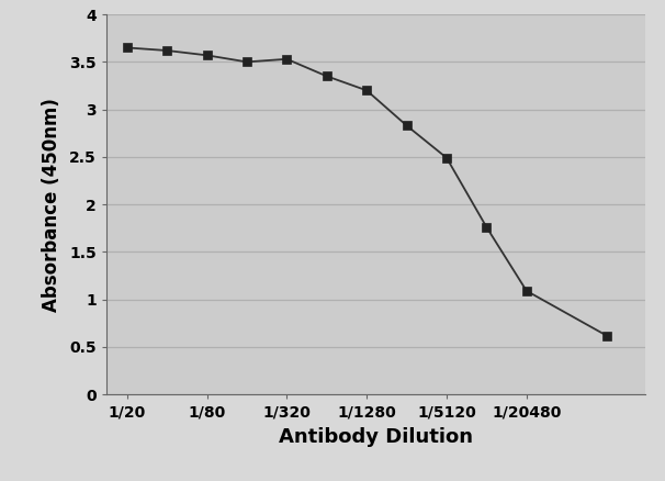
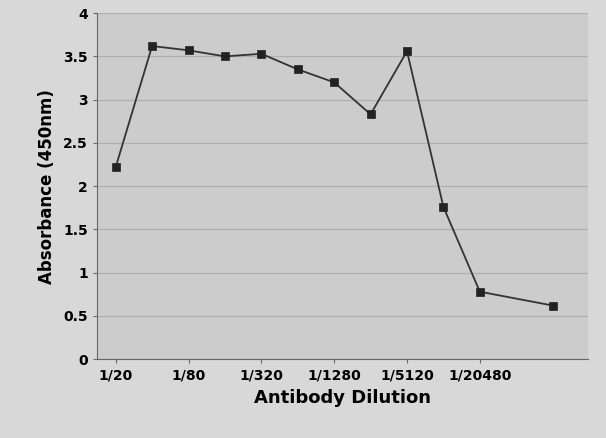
1/20: 3.65 -> 2.22
1/5120: 2.49 -> 3.56
1/20480: 1.09 -> 0.78
